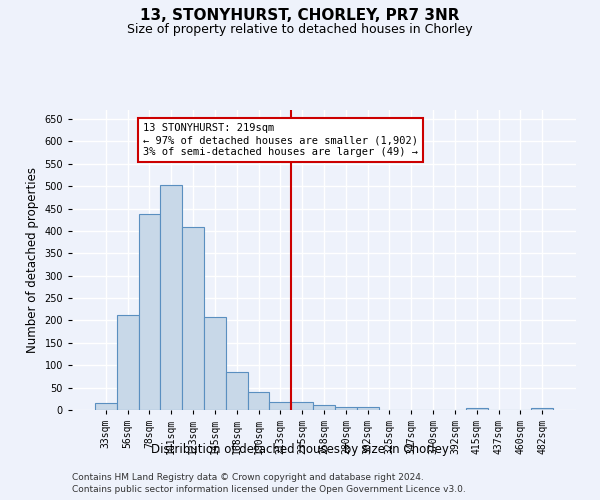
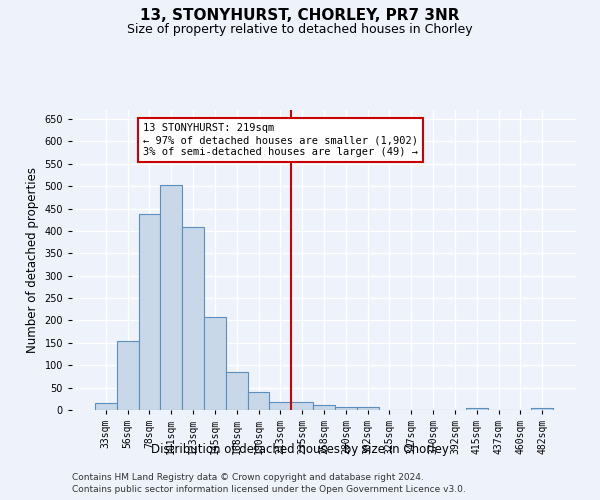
56sqm: 213 -> 155
